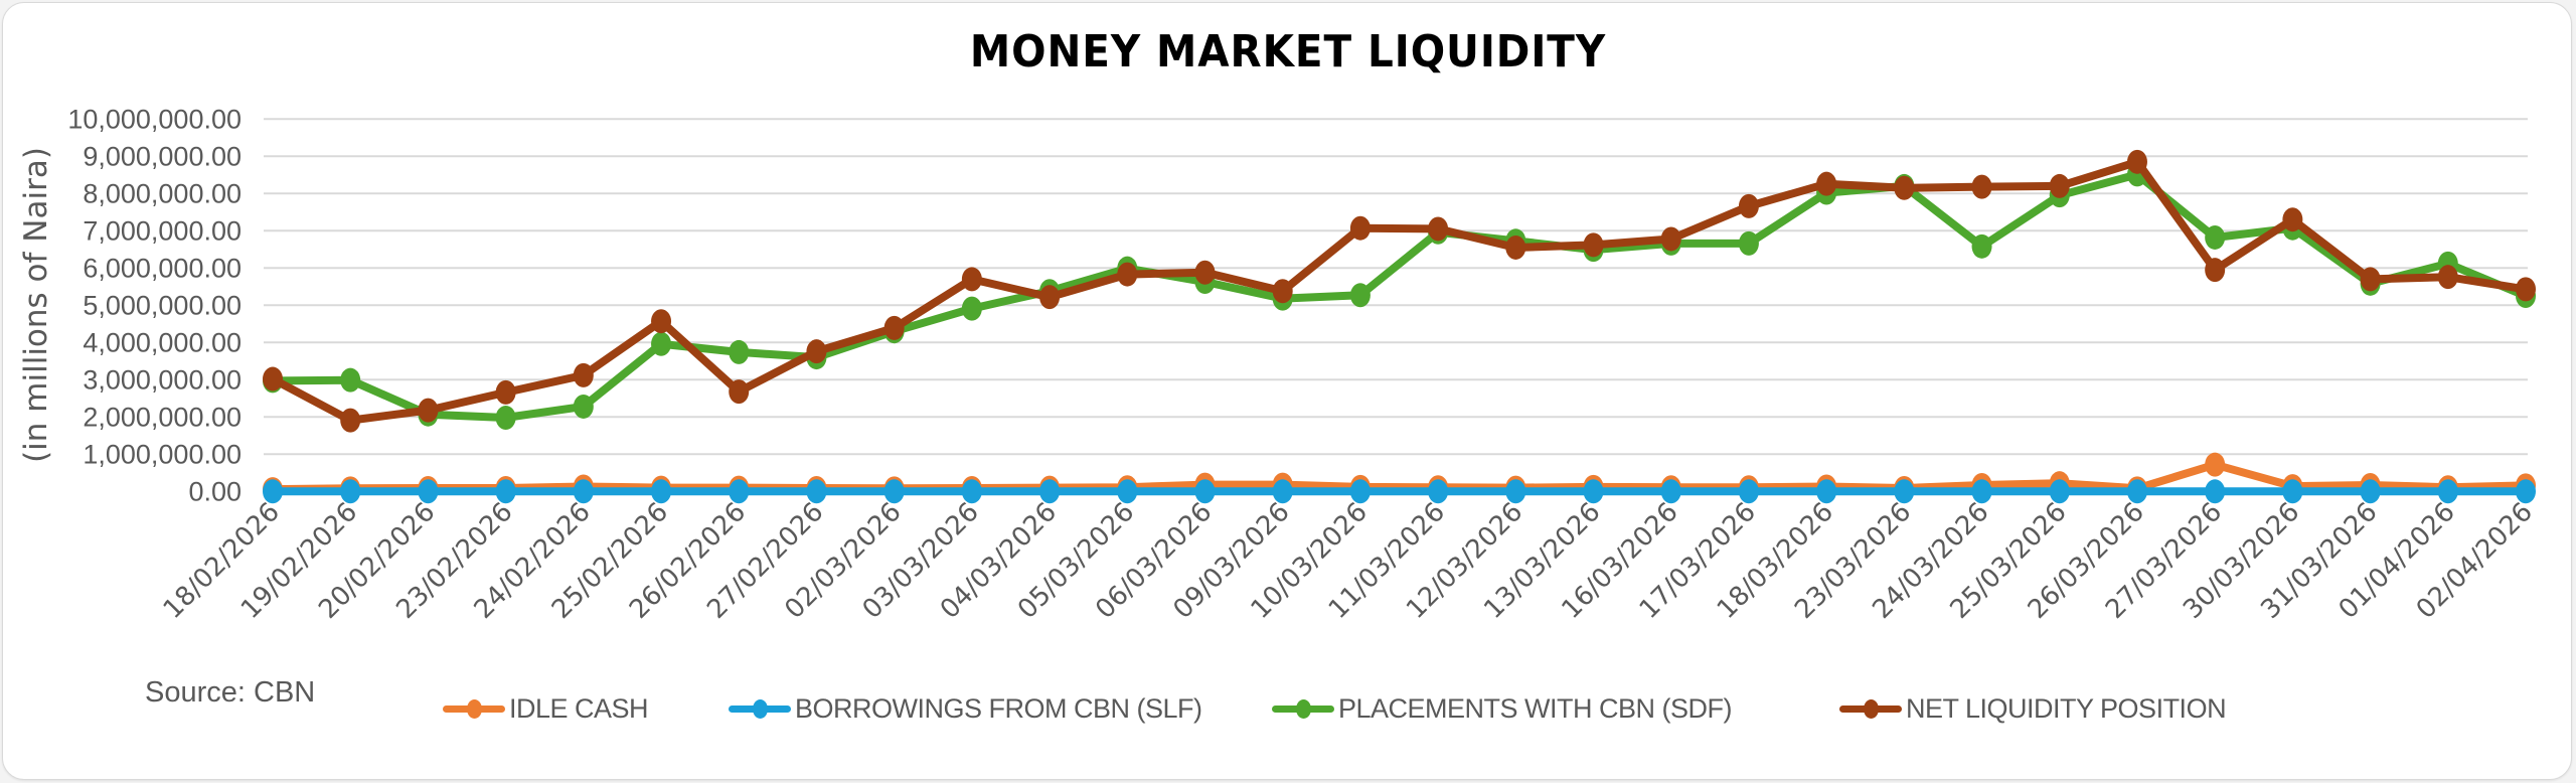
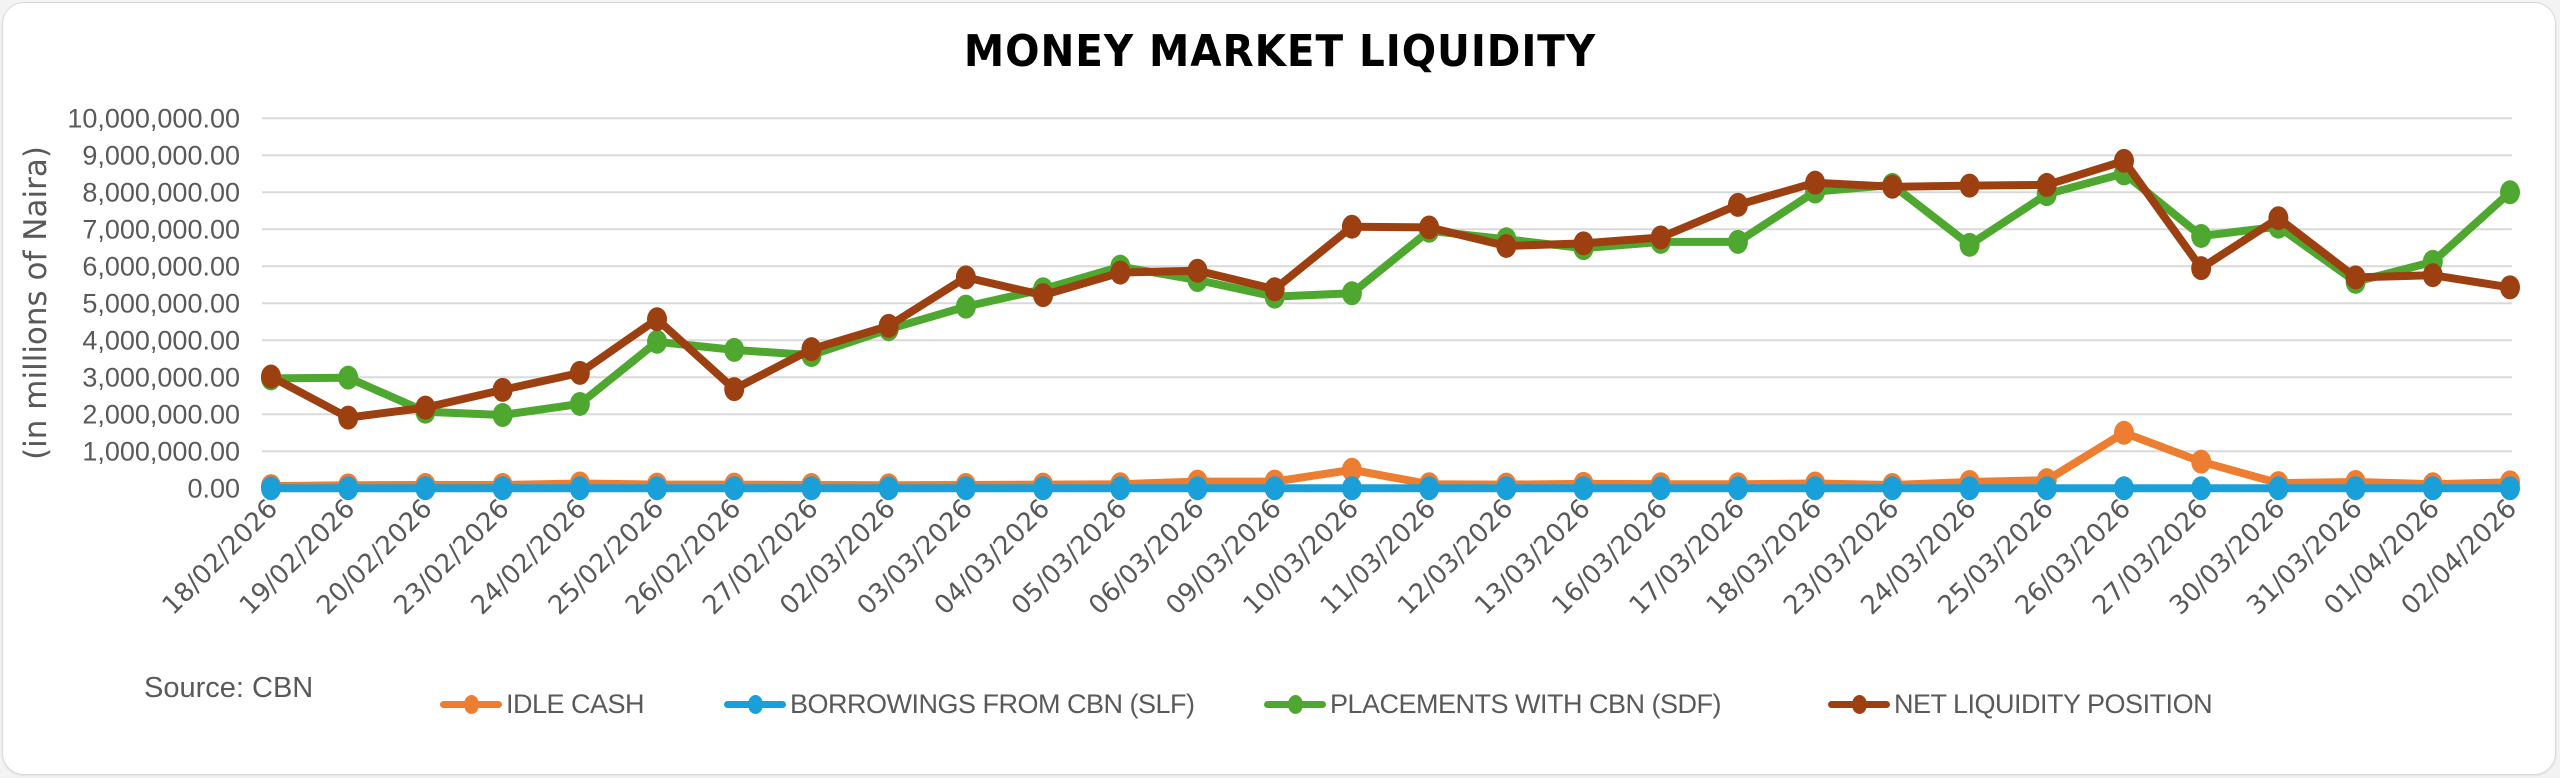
IDLE CASH/10/03/2026: 100000 -> 500000
IDLE CASH/26/03/2026: 100000 -> 1500000
PLACEMENTS WITH CBN (SDF)/02/04/2026: 5200000 -> 8000000
